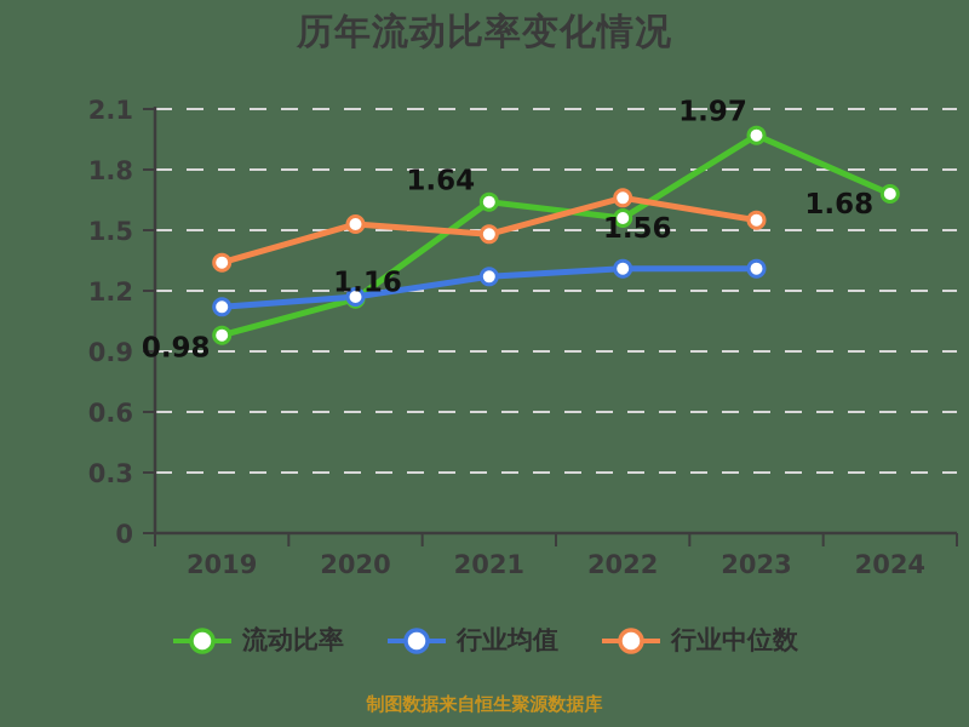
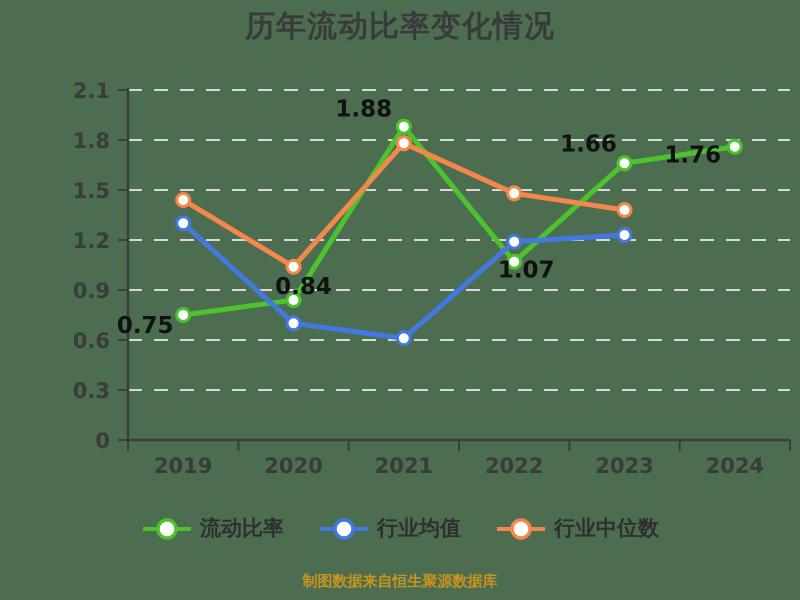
流动比率/2019: 0.98 -> 0.75
行业均值/2019: 1.12 -> 1.30
行业中位数/2019: 1.34 -> 1.44
流动比率/2020: 1.16 -> 0.84
行业均值/2020: 1.17 -> 0.70
行业中位数/2020: 1.53 -> 1.04
流动比率/2021: 1.64 -> 1.88
行业均值/2021: 1.27 -> 0.61
行业中位数/2021: 1.48 -> 1.78
流动比率/2022: 1.56 -> 1.07
行业均值/2022: 1.31 -> 1.19
行业中位数/2022: 1.66 -> 1.48
流动比率/2023: 1.97 -> 1.66
行业均值/2023: 1.31 -> 1.23
行业中位数/2023: 1.55 -> 1.38
流动比率/2024: 1.68 -> 1.76
